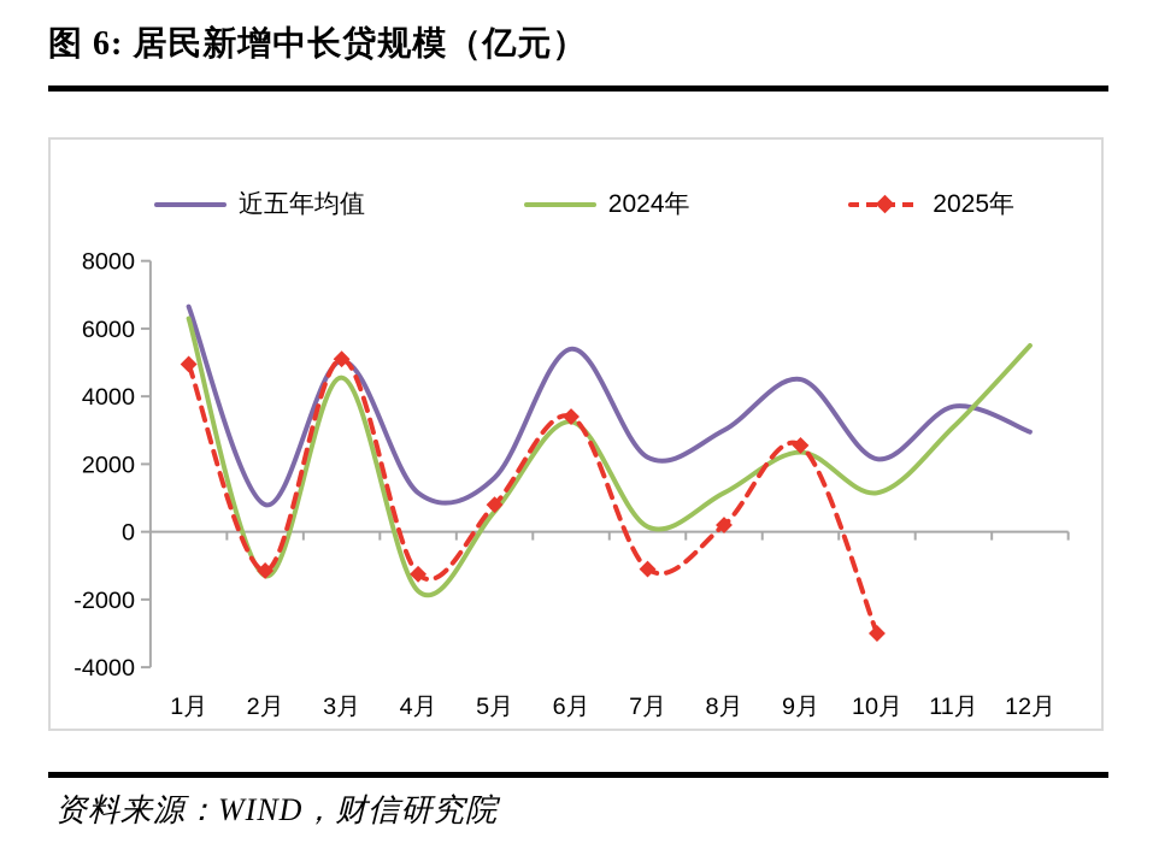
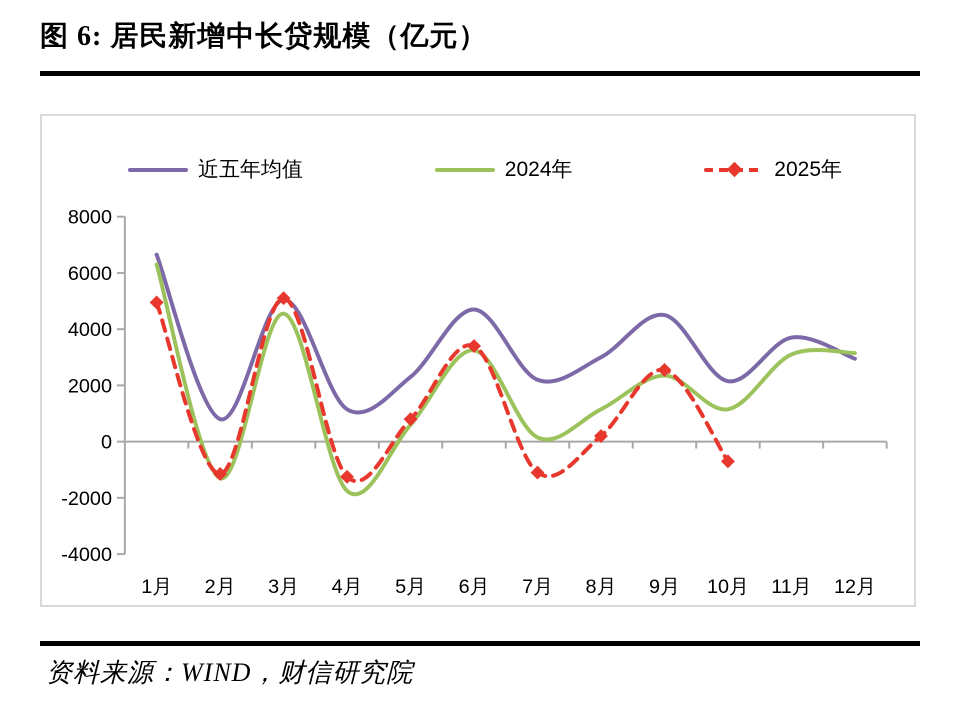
近五年均值/5月: 1600 -> 2300
近五年均值/6月: 5400 -> 4700
2025年/10月: -3000 -> -700
2024年/12月: 5500 -> 3200
